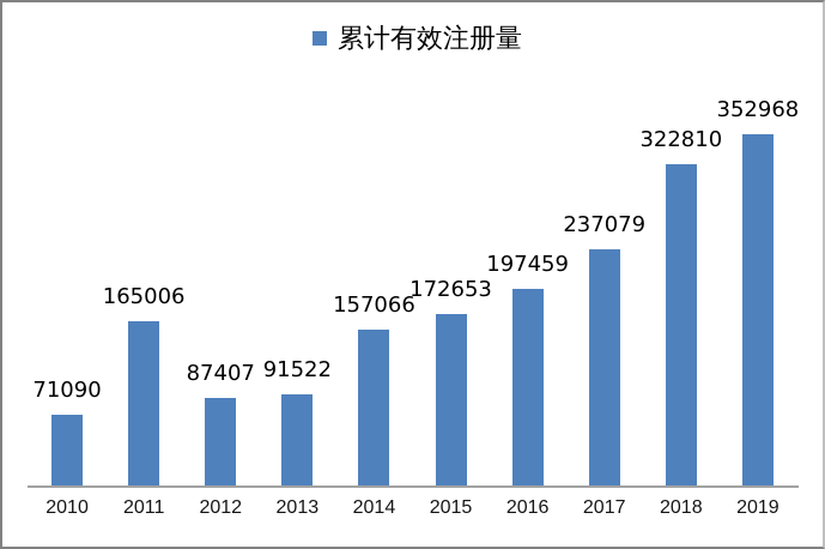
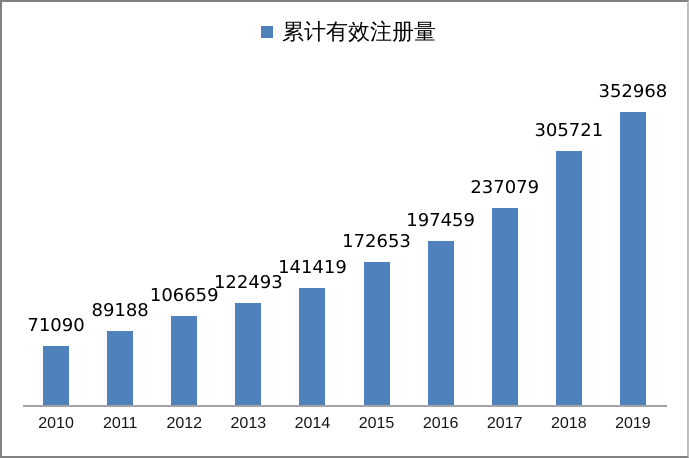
2011: 165006 -> 89188
2012: 87407 -> 106659
2013: 91522 -> 122493
2014: 157066 -> 141419
2018: 322810 -> 305721
